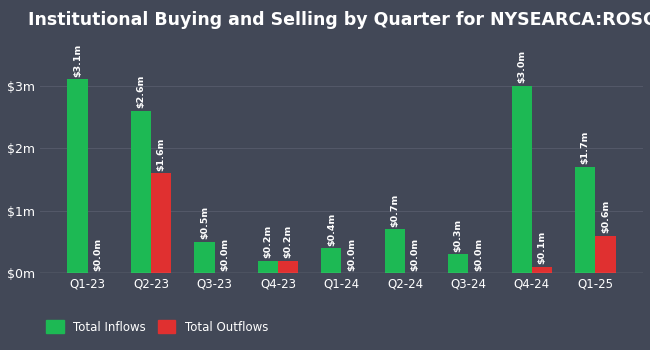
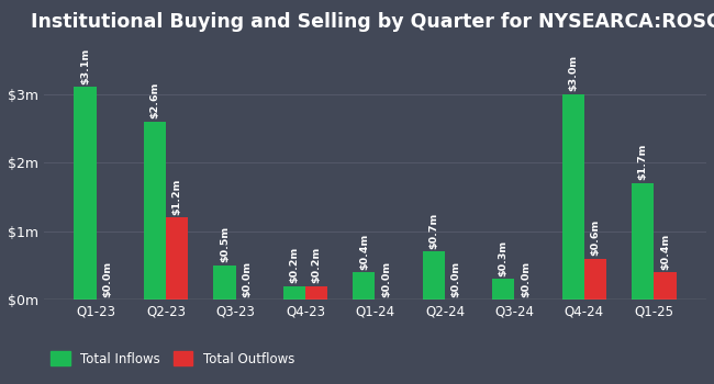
Total Outflows/Q2-23: $1.6m -> $1.2m
Total Outflows/Q4-24: $0.1m -> $0.6m
Total Outflows/Q1-25: $0.6m -> $0.4m
